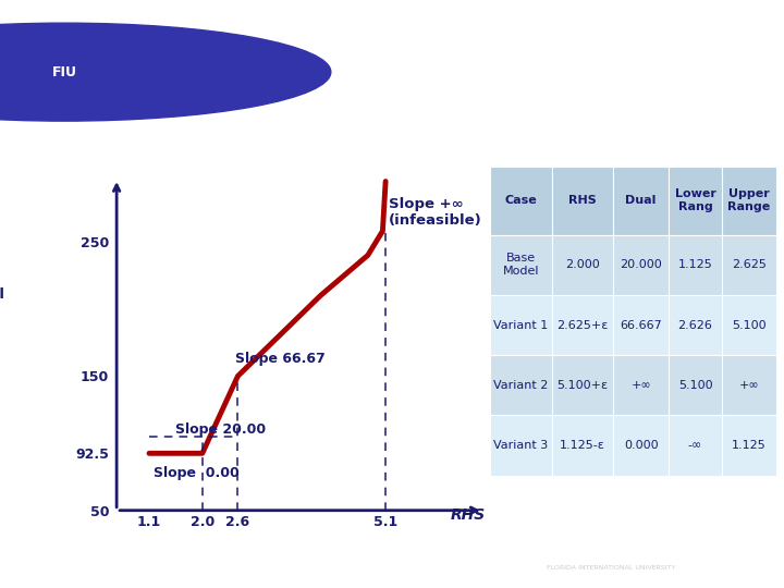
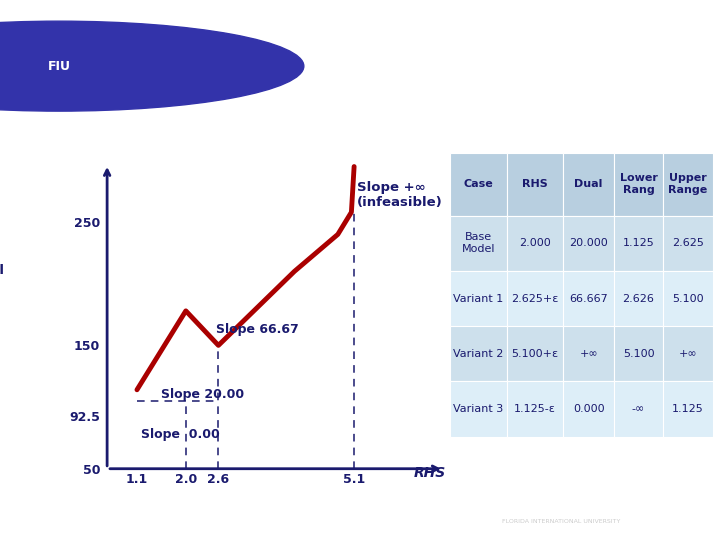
1.1: 92 -> 114
2.0: 92 -> 178
